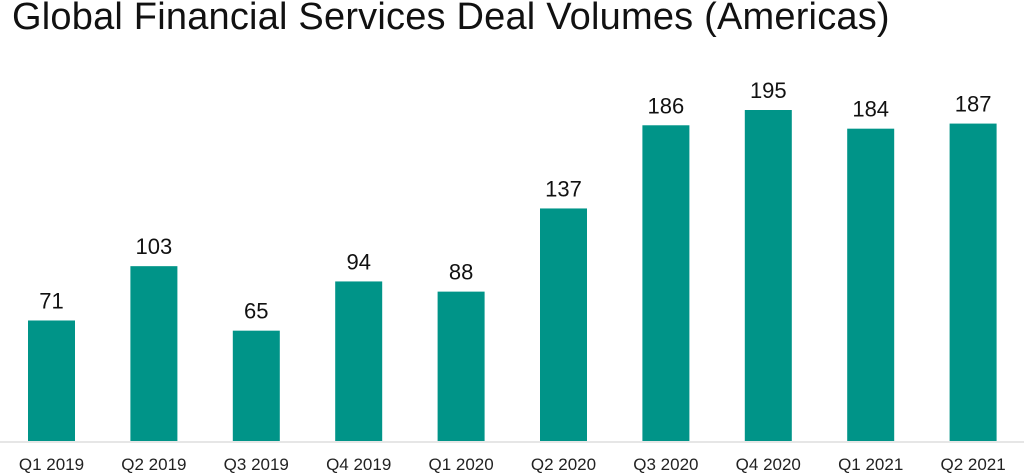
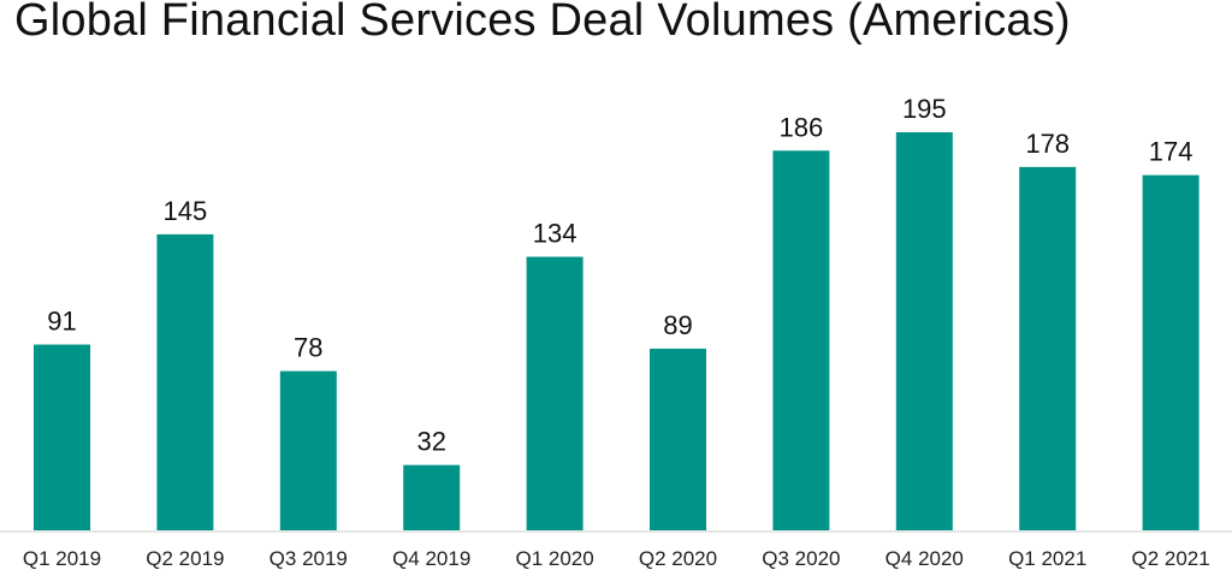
Q1 2019: 71 -> 91
Q2 2019: 103 -> 145
Q3 2019: 65 -> 78
Q4 2019: 94 -> 32
Q1 2020: 88 -> 134
Q2 2020: 137 -> 89
Q1 2021: 184 -> 178
Q2 2021: 187 -> 174
